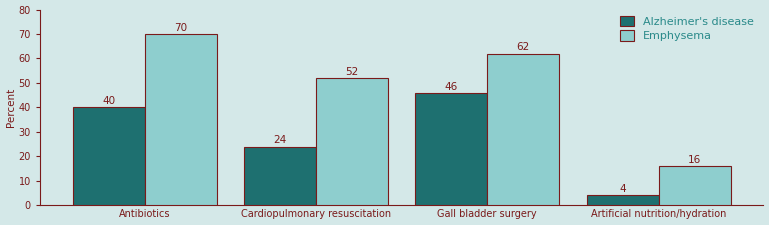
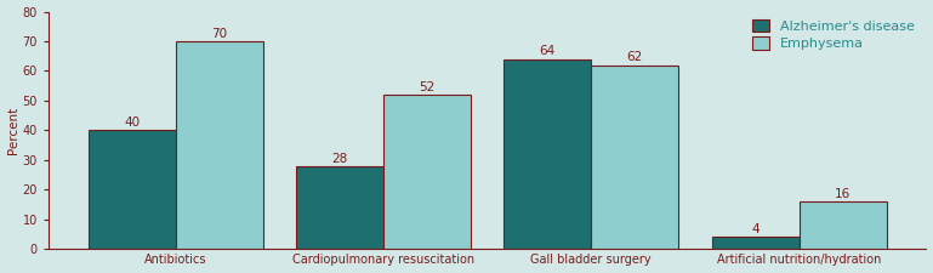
Alzheimer's disease/Cardiopulmonary resuscitation: 24 -> 28
Alzheimer's disease/Gall bladder surgery: 46 -> 64
